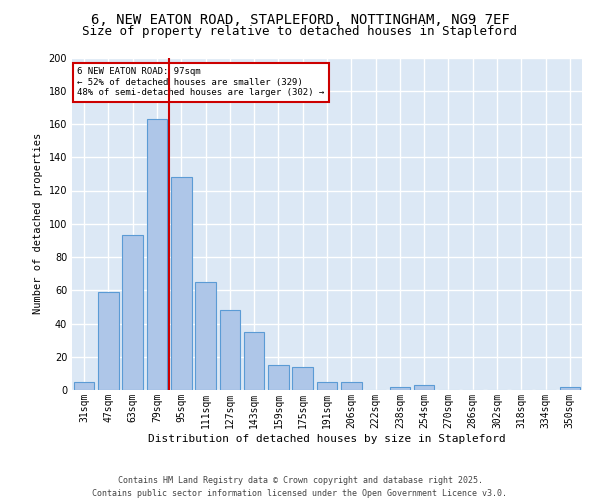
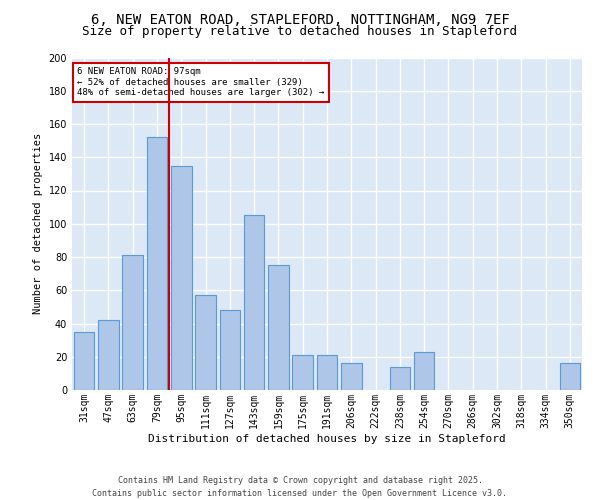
31sqm: 5 -> 35
47sqm: 59 -> 42
63sqm: 93 -> 81
79sqm: 163 -> 152
95sqm: 128 -> 135
111sqm: 65 -> 57
143sqm: 35 -> 105
159sqm: 15 -> 75
175sqm: 14 -> 21
191sqm: 5 -> 21
206sqm: 5 -> 16
238sqm: 2 -> 14
254sqm: 3 -> 23
350sqm: 2 -> 16
